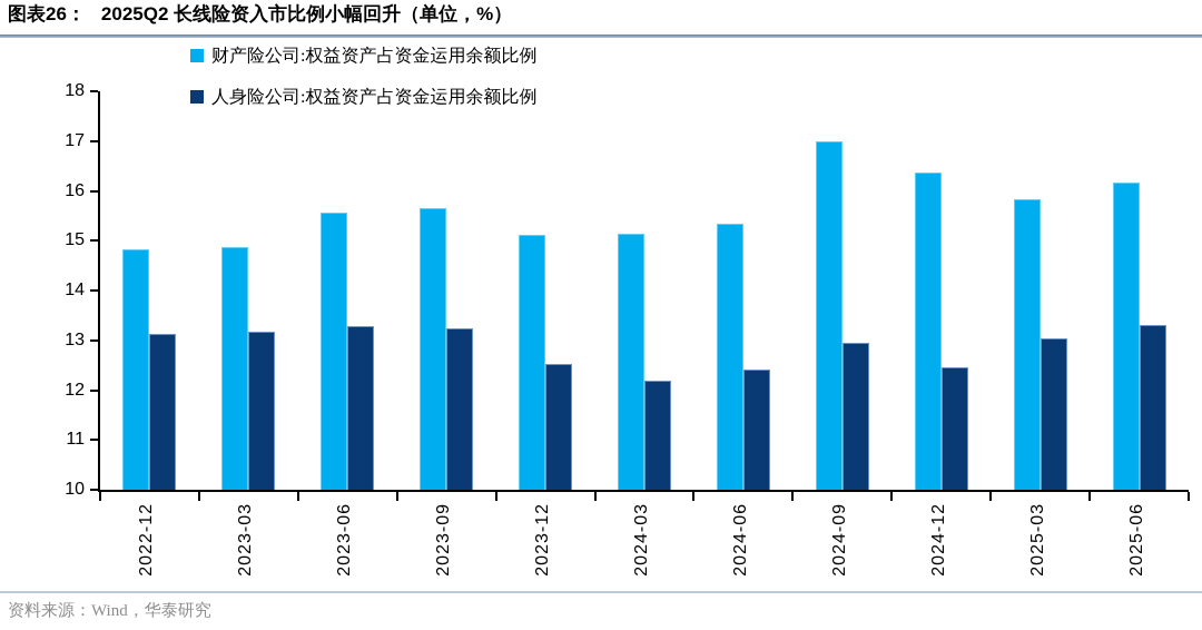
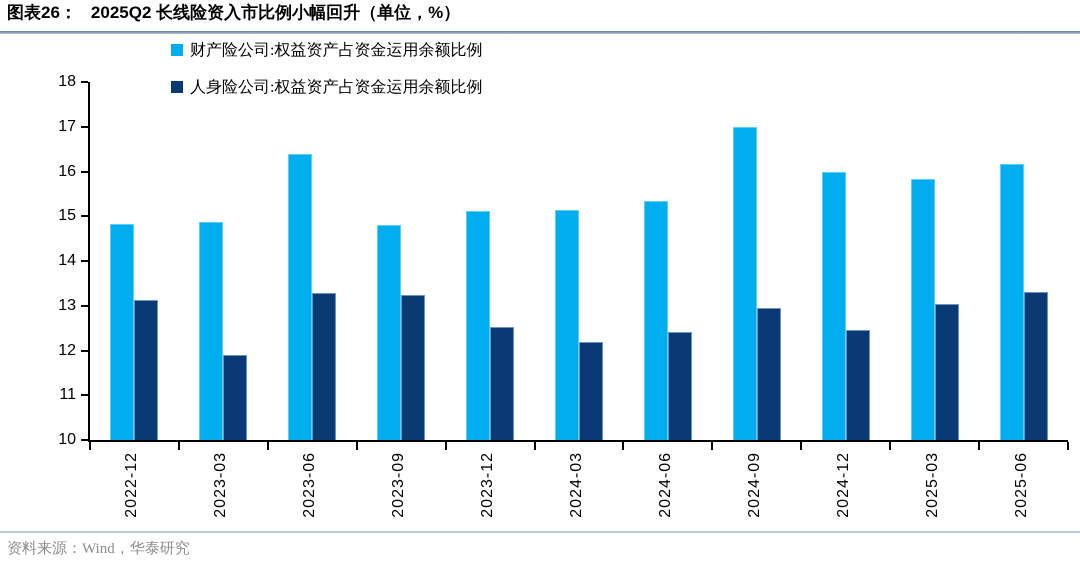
人身险公司:权益资产占资金运用余额比例/2023-03: 13.2 -> 11.9
财产险公司:权益资产占资金运用余额比例/2023-06: 15.6 -> 16.4
财产险公司:权益资产占资金运用余额比例/2023-09: 15.7 -> 14.8
财产险公司:权益资产占资金运用余额比例/2024-12: 16.4 -> 16.0
